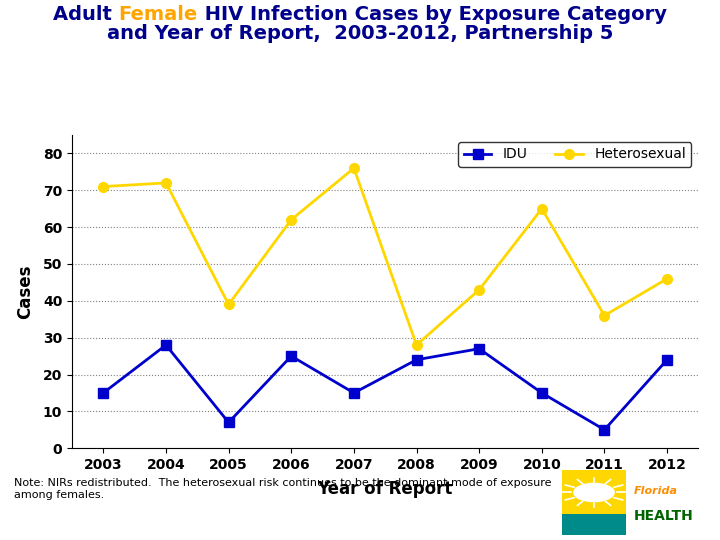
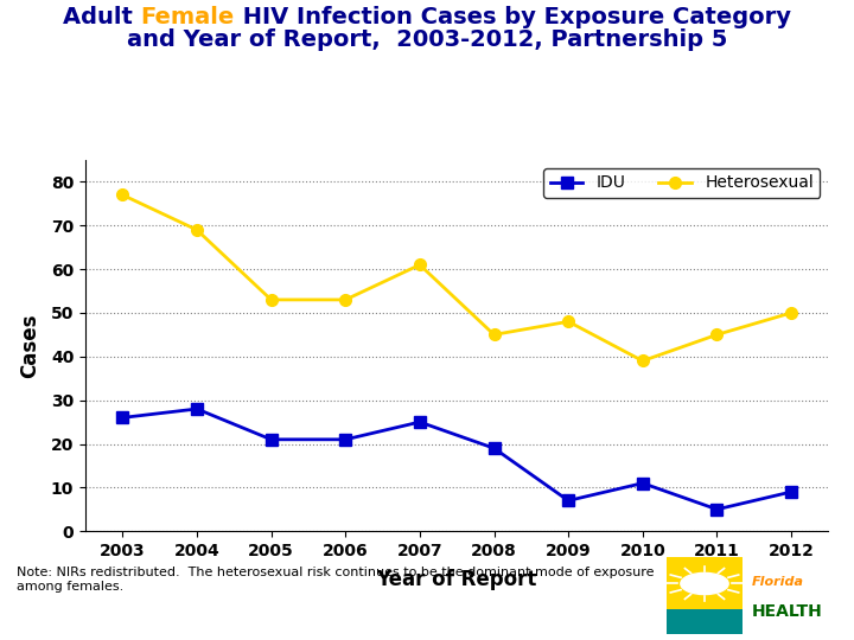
IDU/2003: 15 -> 26
Heterosexual/2003: 71 -> 77
Heterosexual/2004: 72 -> 69
IDU/2005: 7 -> 21
Heterosexual/2005: 39 -> 53
IDU/2006: 25 -> 21
Heterosexual/2006: 62 -> 53
IDU/2007: 15 -> 25
Heterosexual/2007: 76 -> 61
IDU/2008: 24 -> 19
Heterosexual/2008: 28 -> 45
IDU/2009: 27 -> 7
Heterosexual/2009: 43 -> 48
IDU/2010: 15 -> 11
Heterosexual/2010: 65 -> 39
Heterosexual/2011: 36 -> 45
IDU/2012: 24 -> 9
Heterosexual/2012: 46 -> 50
